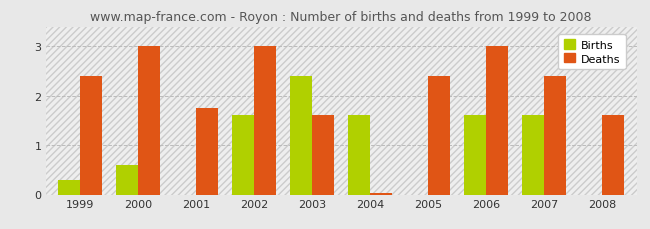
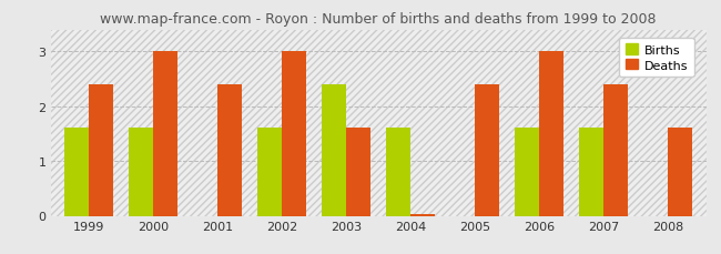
Births/1999: 0.3 -> 1.6
Births/2000: 0.6 -> 1.6
Deaths/2001: 1.75 -> 2.40
